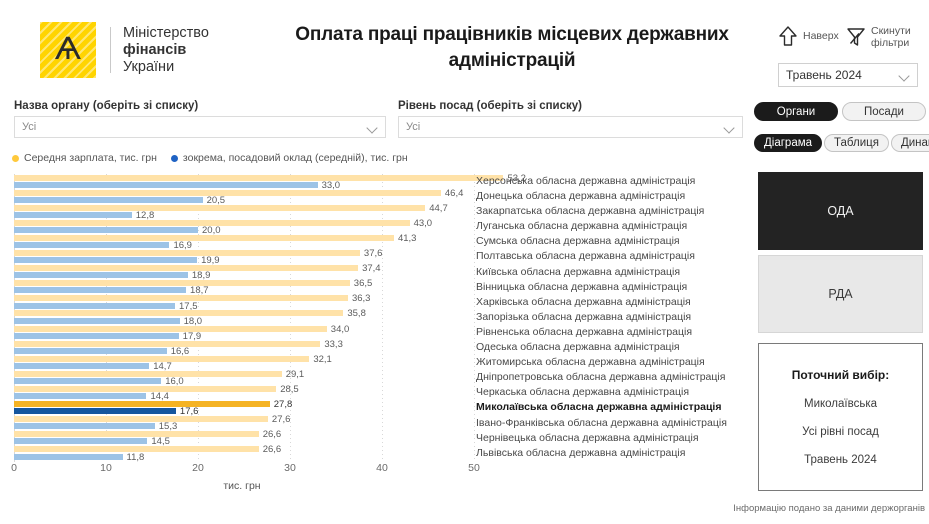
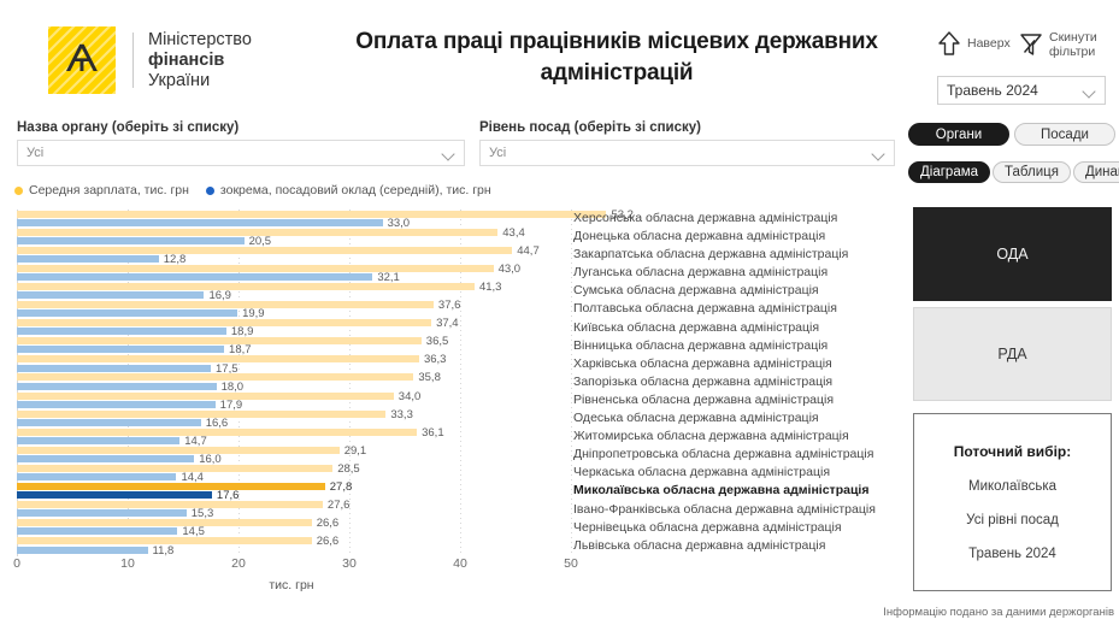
Середня зарплата, тис. грн/Донецька обласна державна адміністрація: 46,4 -> 43,4
зокрема, посадовий оклад (середній), тис. грн/Луганська обласна державна адміністрація: 20,0 -> 32,1
Середня зарплата, тис. грн/Житомирська обласна державна адміністрація: 32,1 -> 36,1
